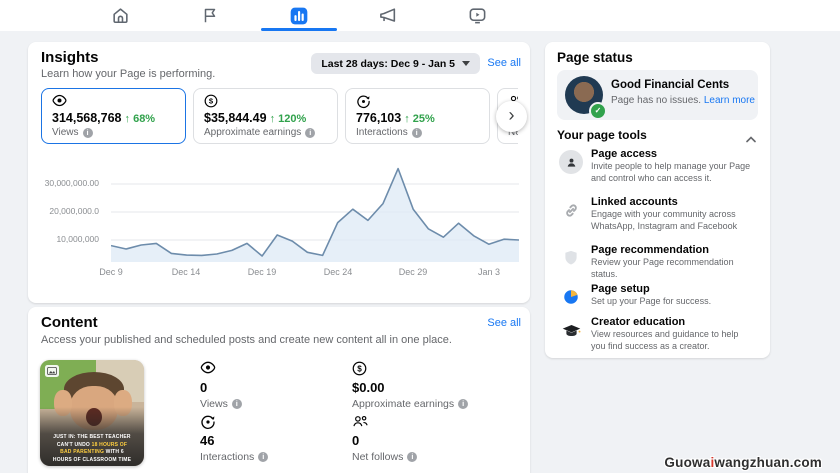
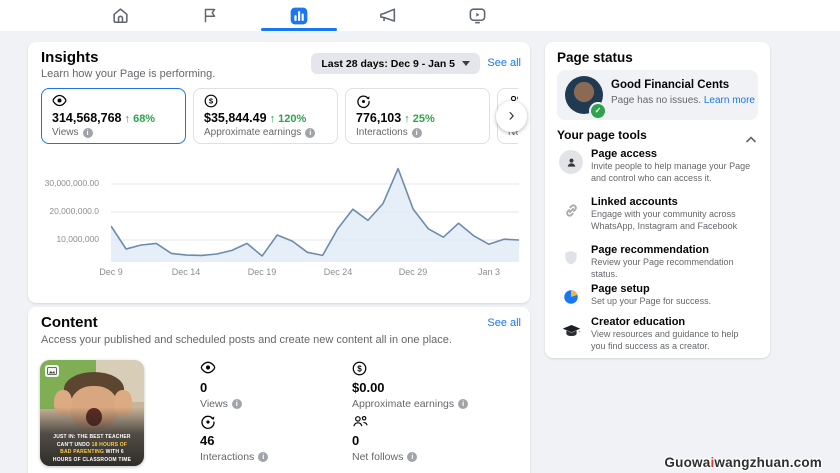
Dec 9: 8000000 -> 15000000
Dec 24: 16000000 -> 14000000
